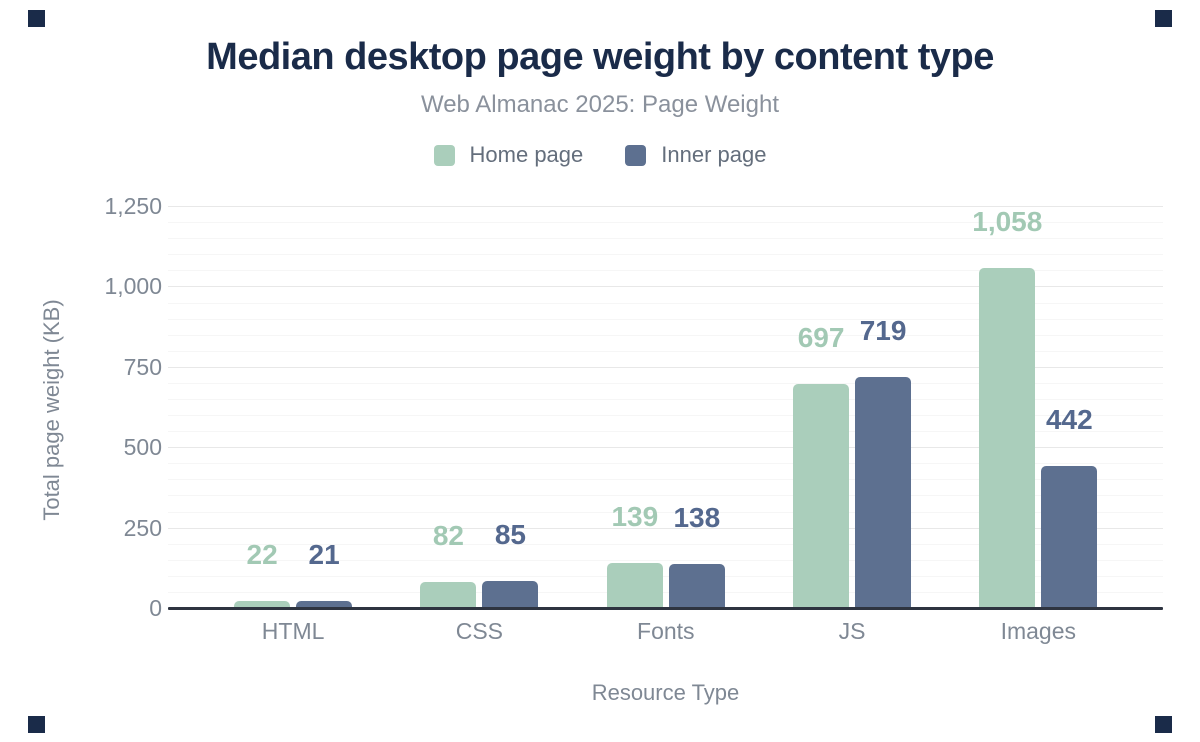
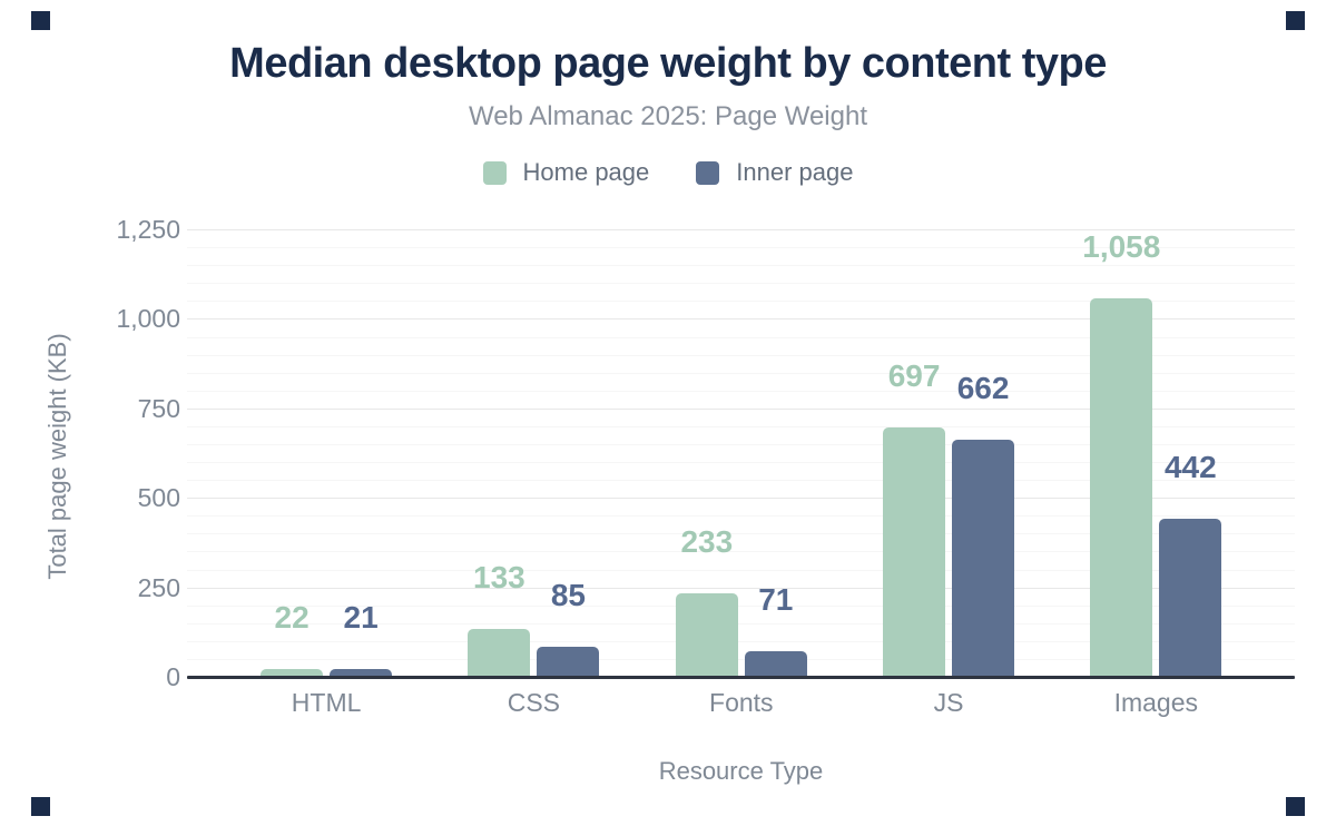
Home page/CSS: 82 -> 133
Home page/Fonts: 139 -> 233
Inner page/Fonts: 138 -> 71
Inner page/JS: 719 -> 662
